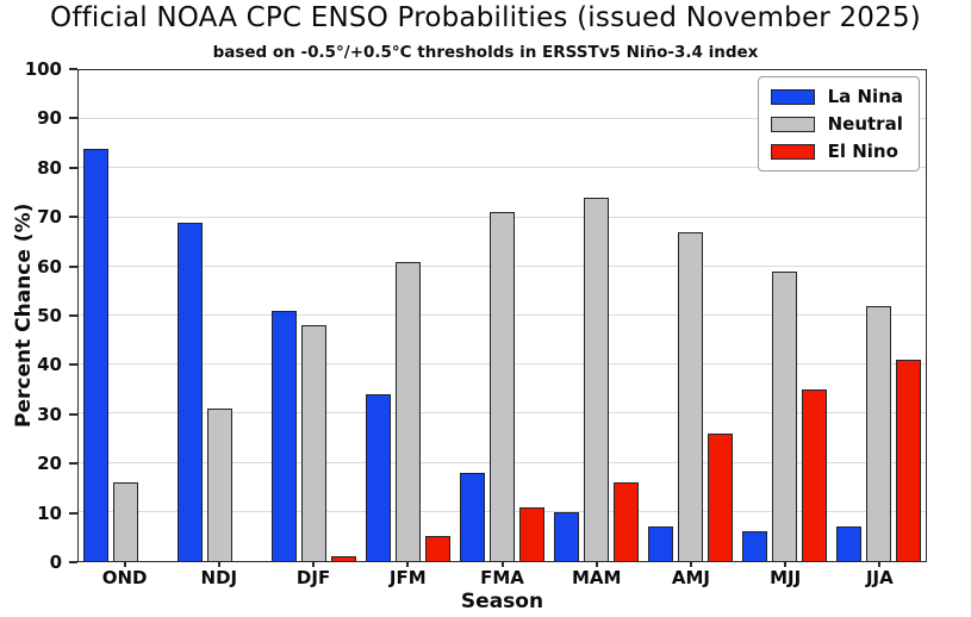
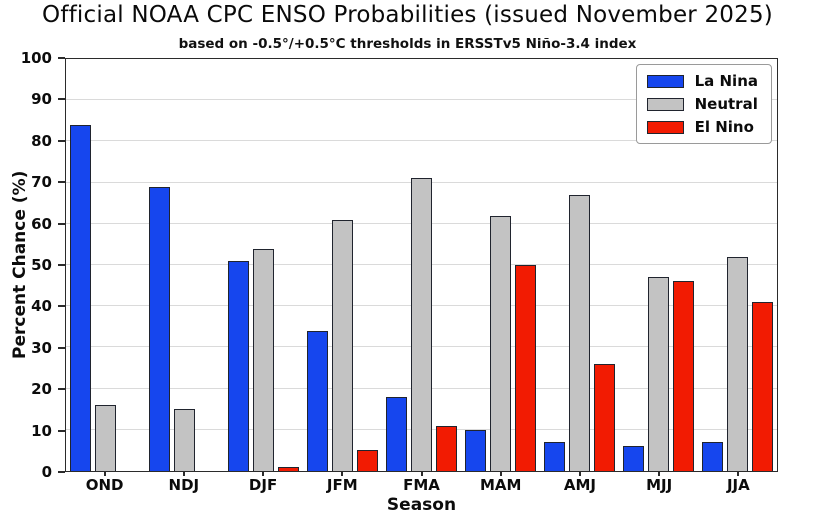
Neutral/NDJ: 31 -> 15
Neutral/DJF: 48 -> 54
Neutral/MAM: 74 -> 62
El Nino/MAM: 16 -> 50
Neutral/MJJ: 59 -> 47
El Nino/MJJ: 35 -> 46
